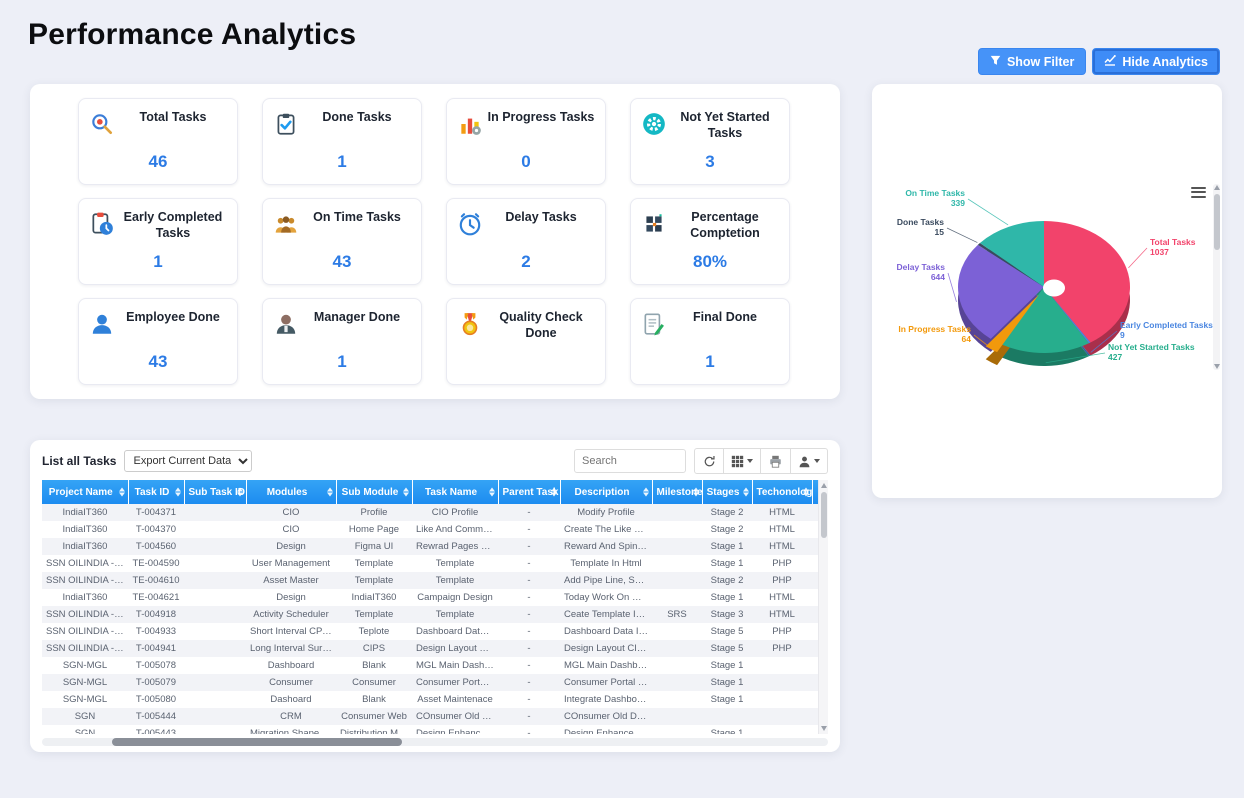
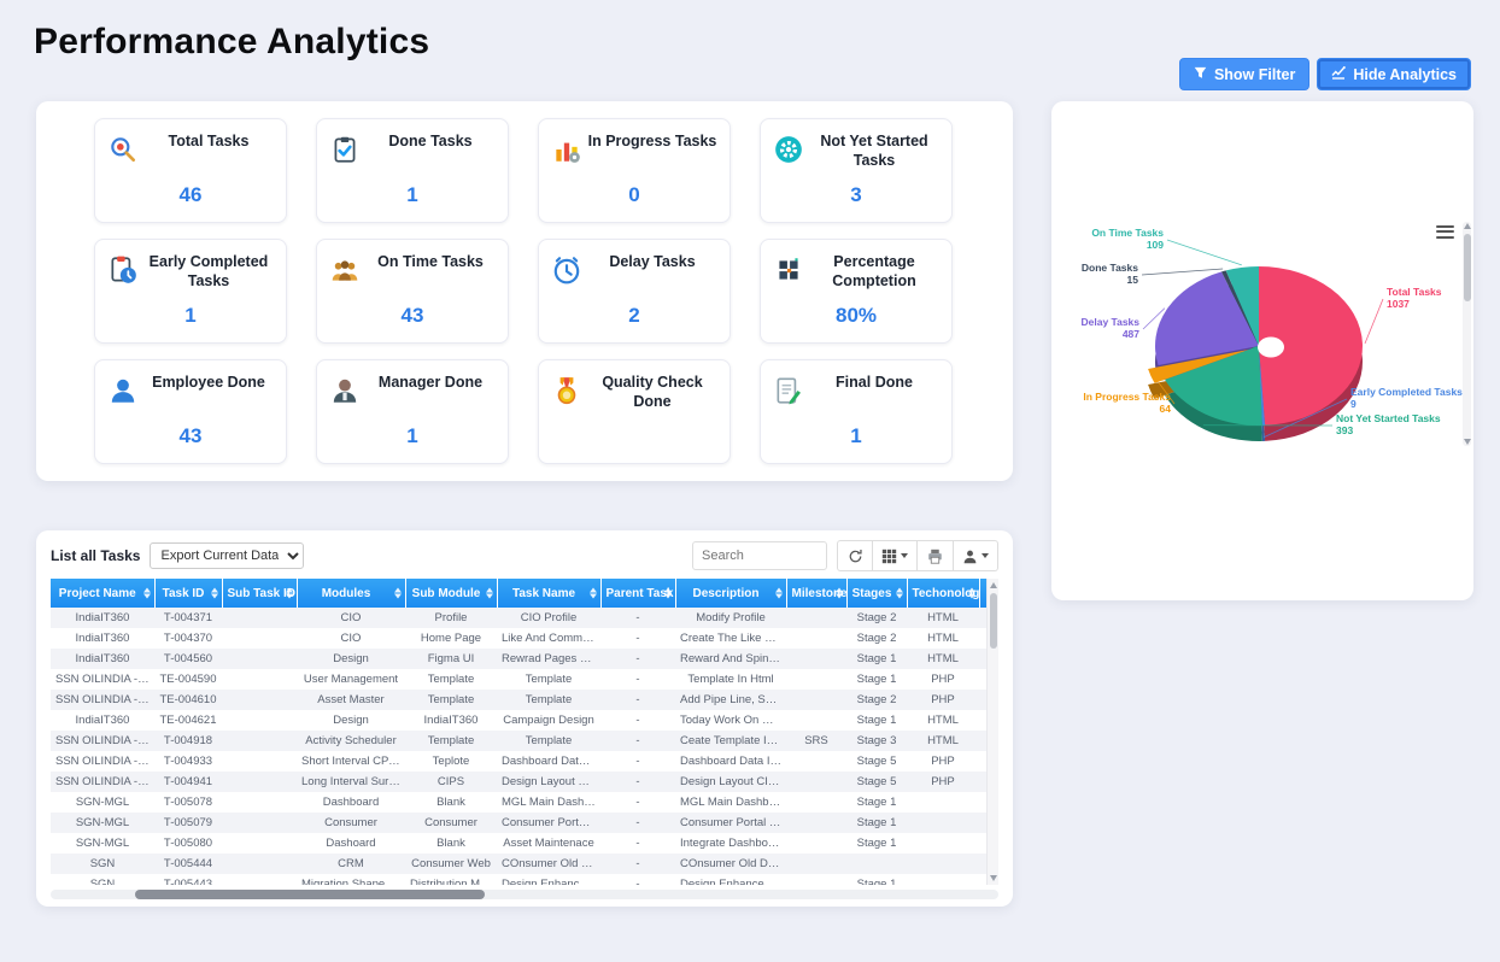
Not Yet Started Tasks: 427 -> 393
Delay Tasks: 644 -> 487
On Time Tasks: 339 -> 109
